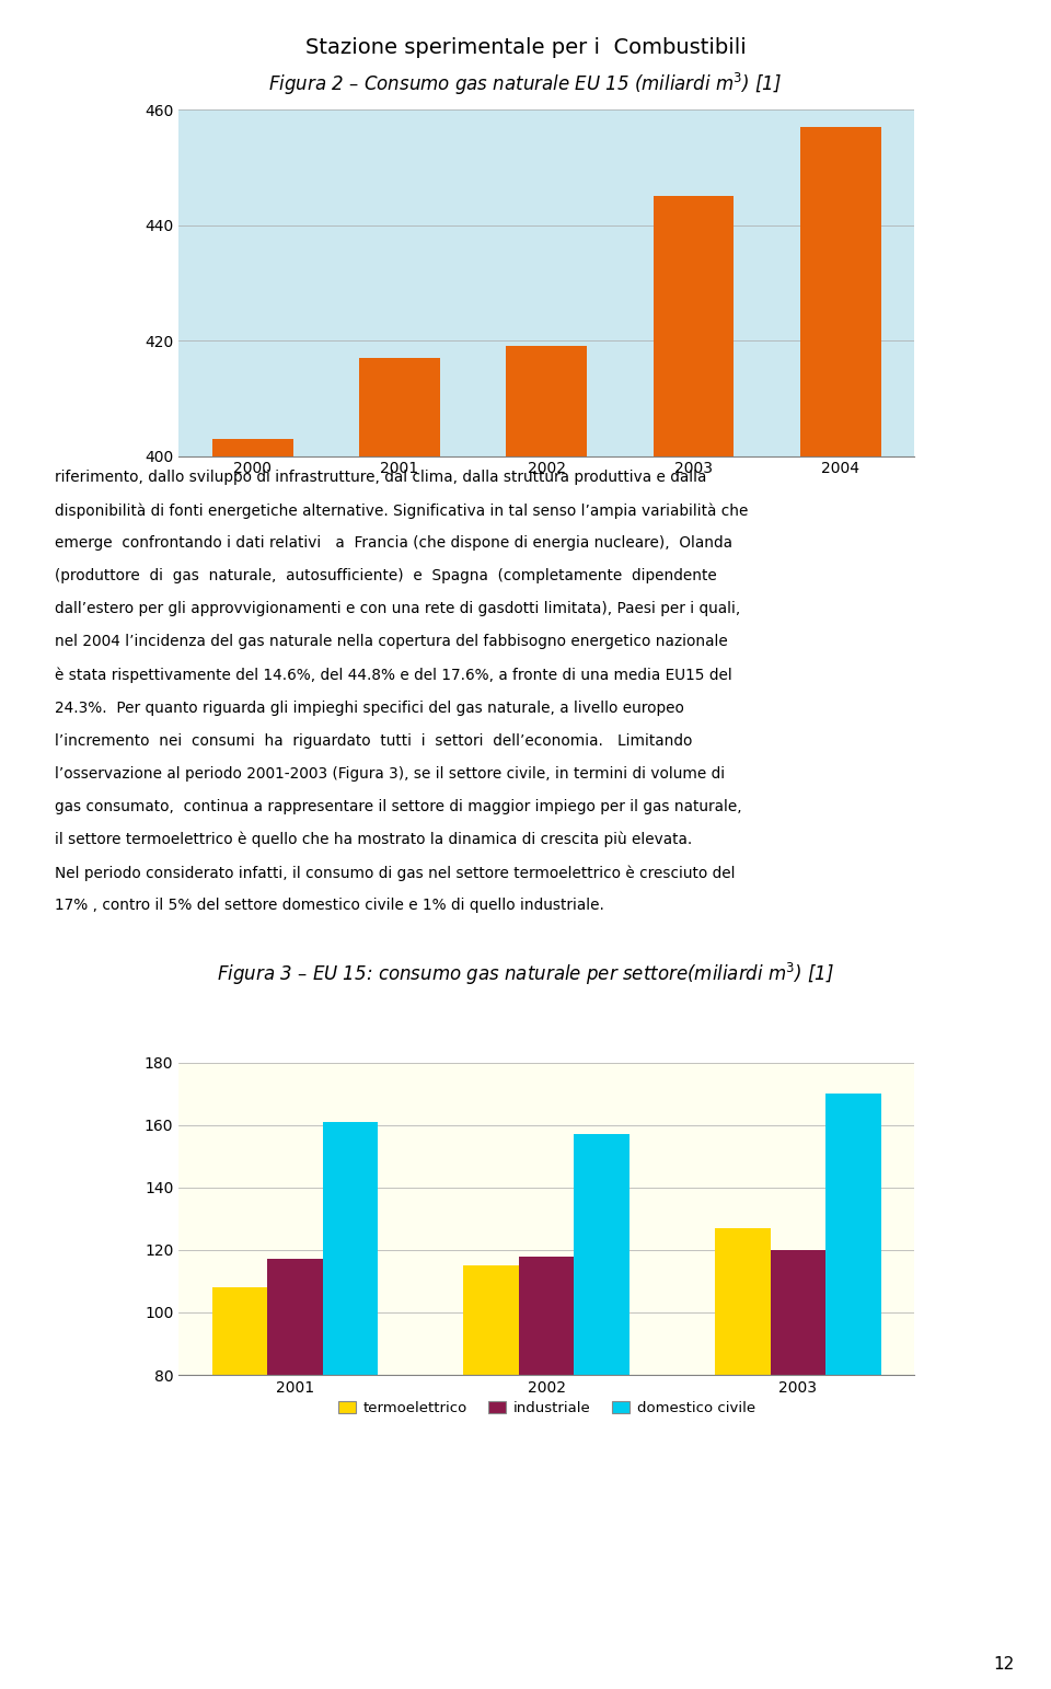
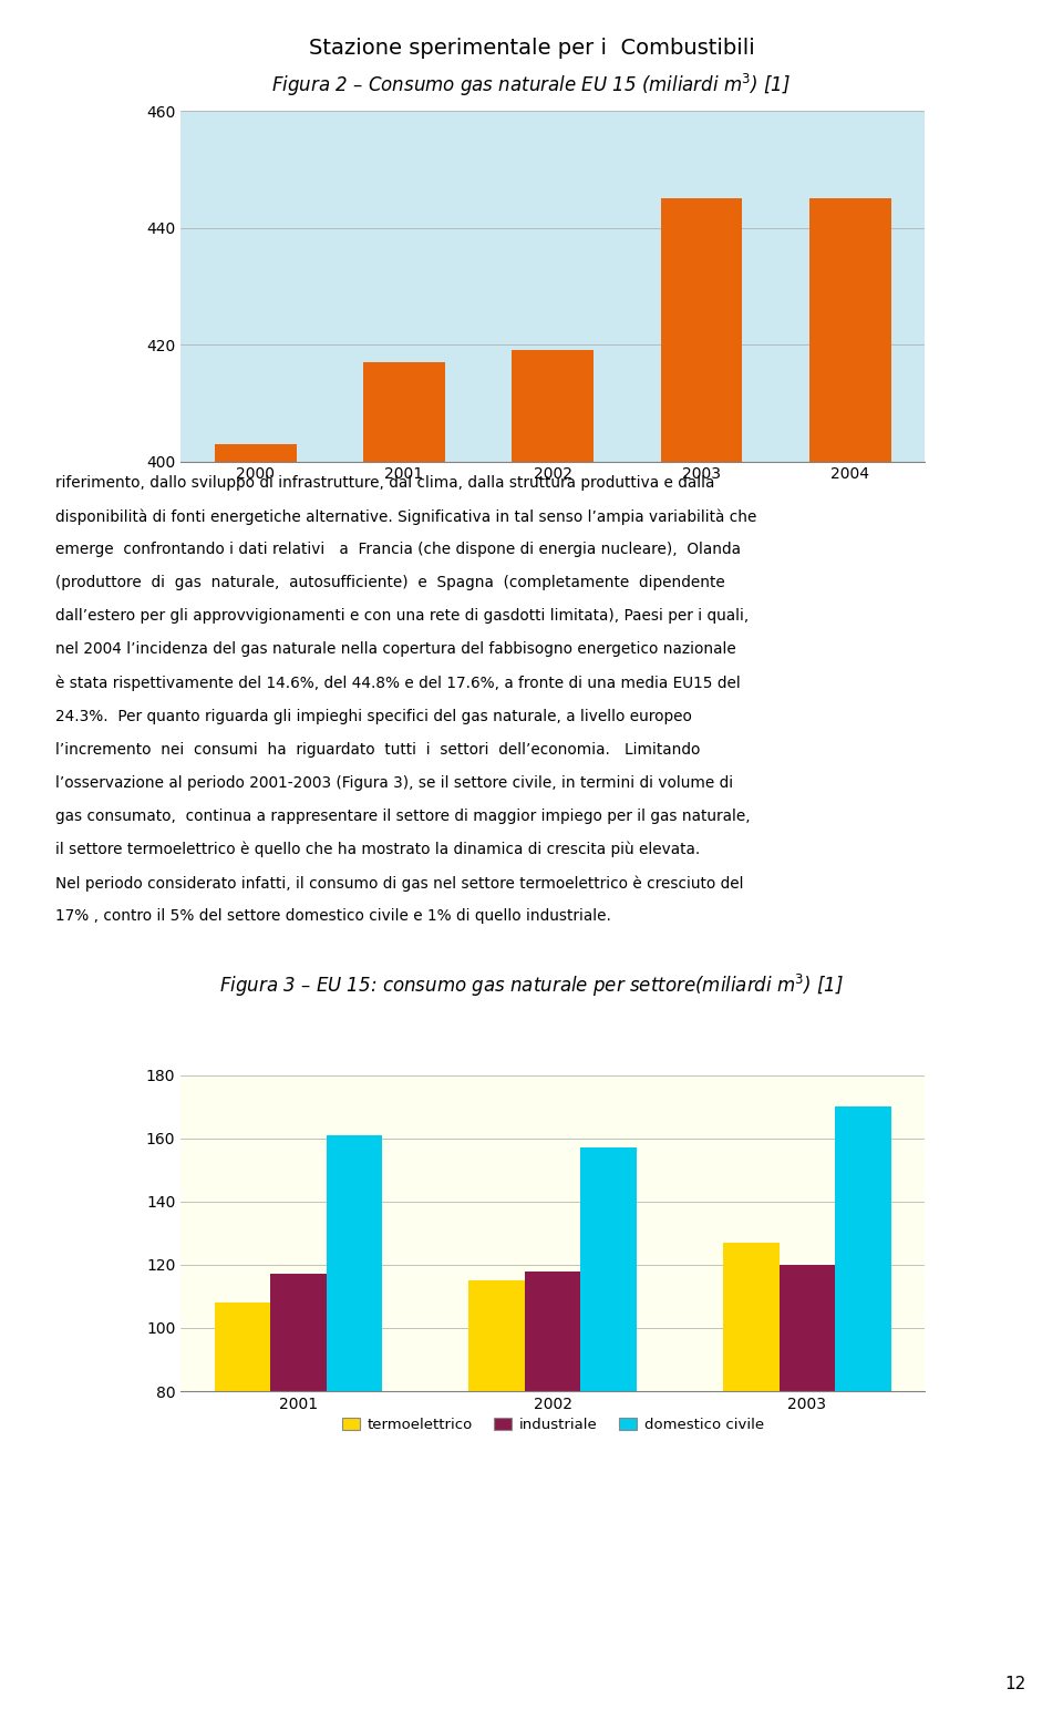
2004: 457 -> 445
